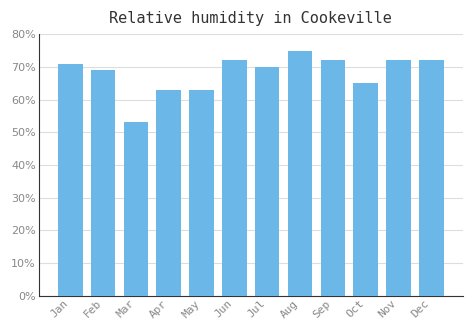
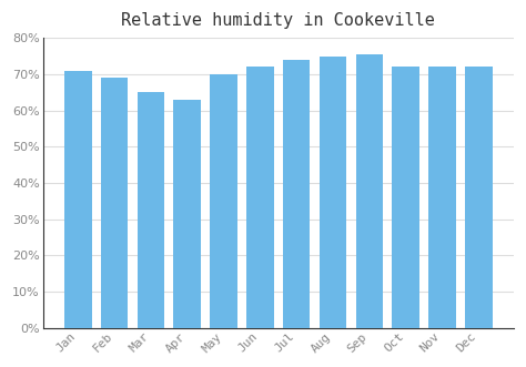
Mar: 53.0% -> 65.0%
May: 63.0% -> 70.0%
Jul: 70.0% -> 74.0%
Sep: 72.0% -> 75.5%
Oct: 65.0% -> 72.0%
